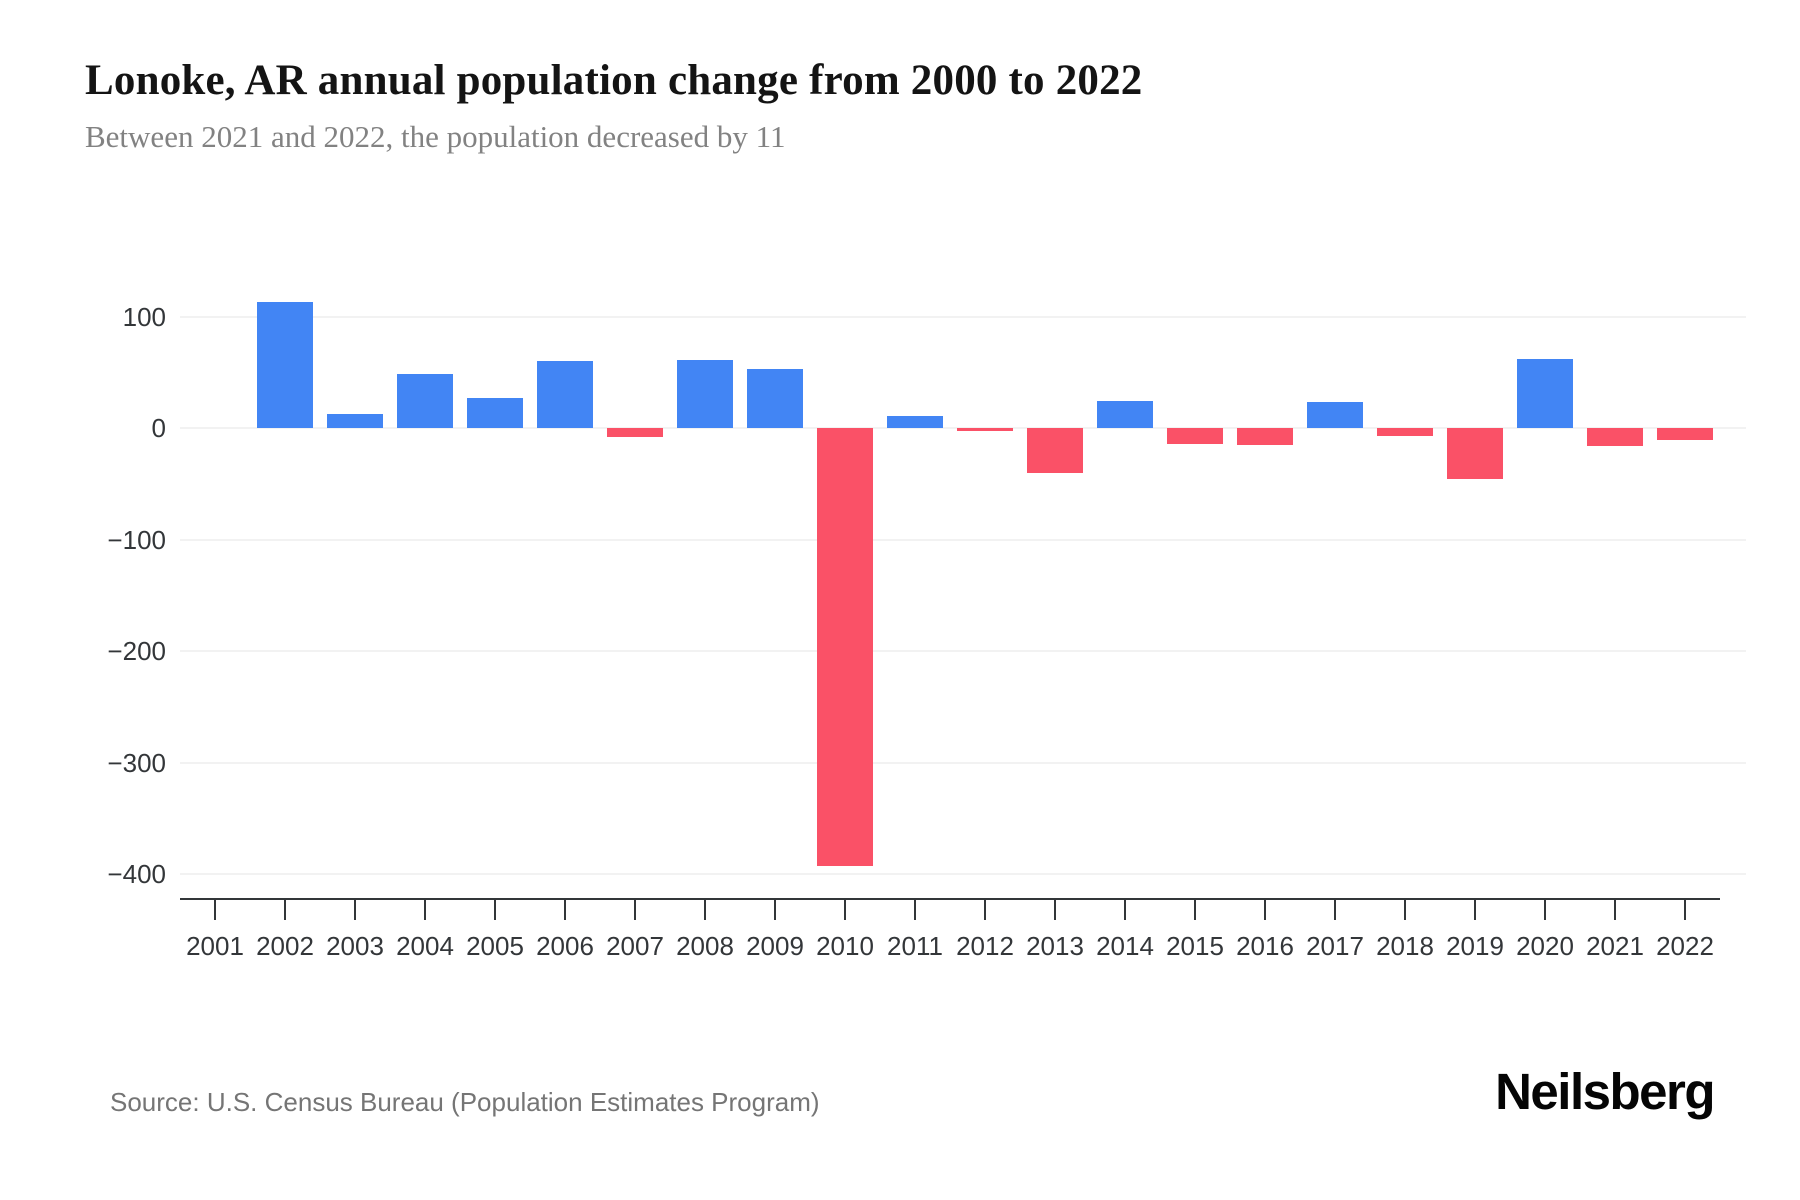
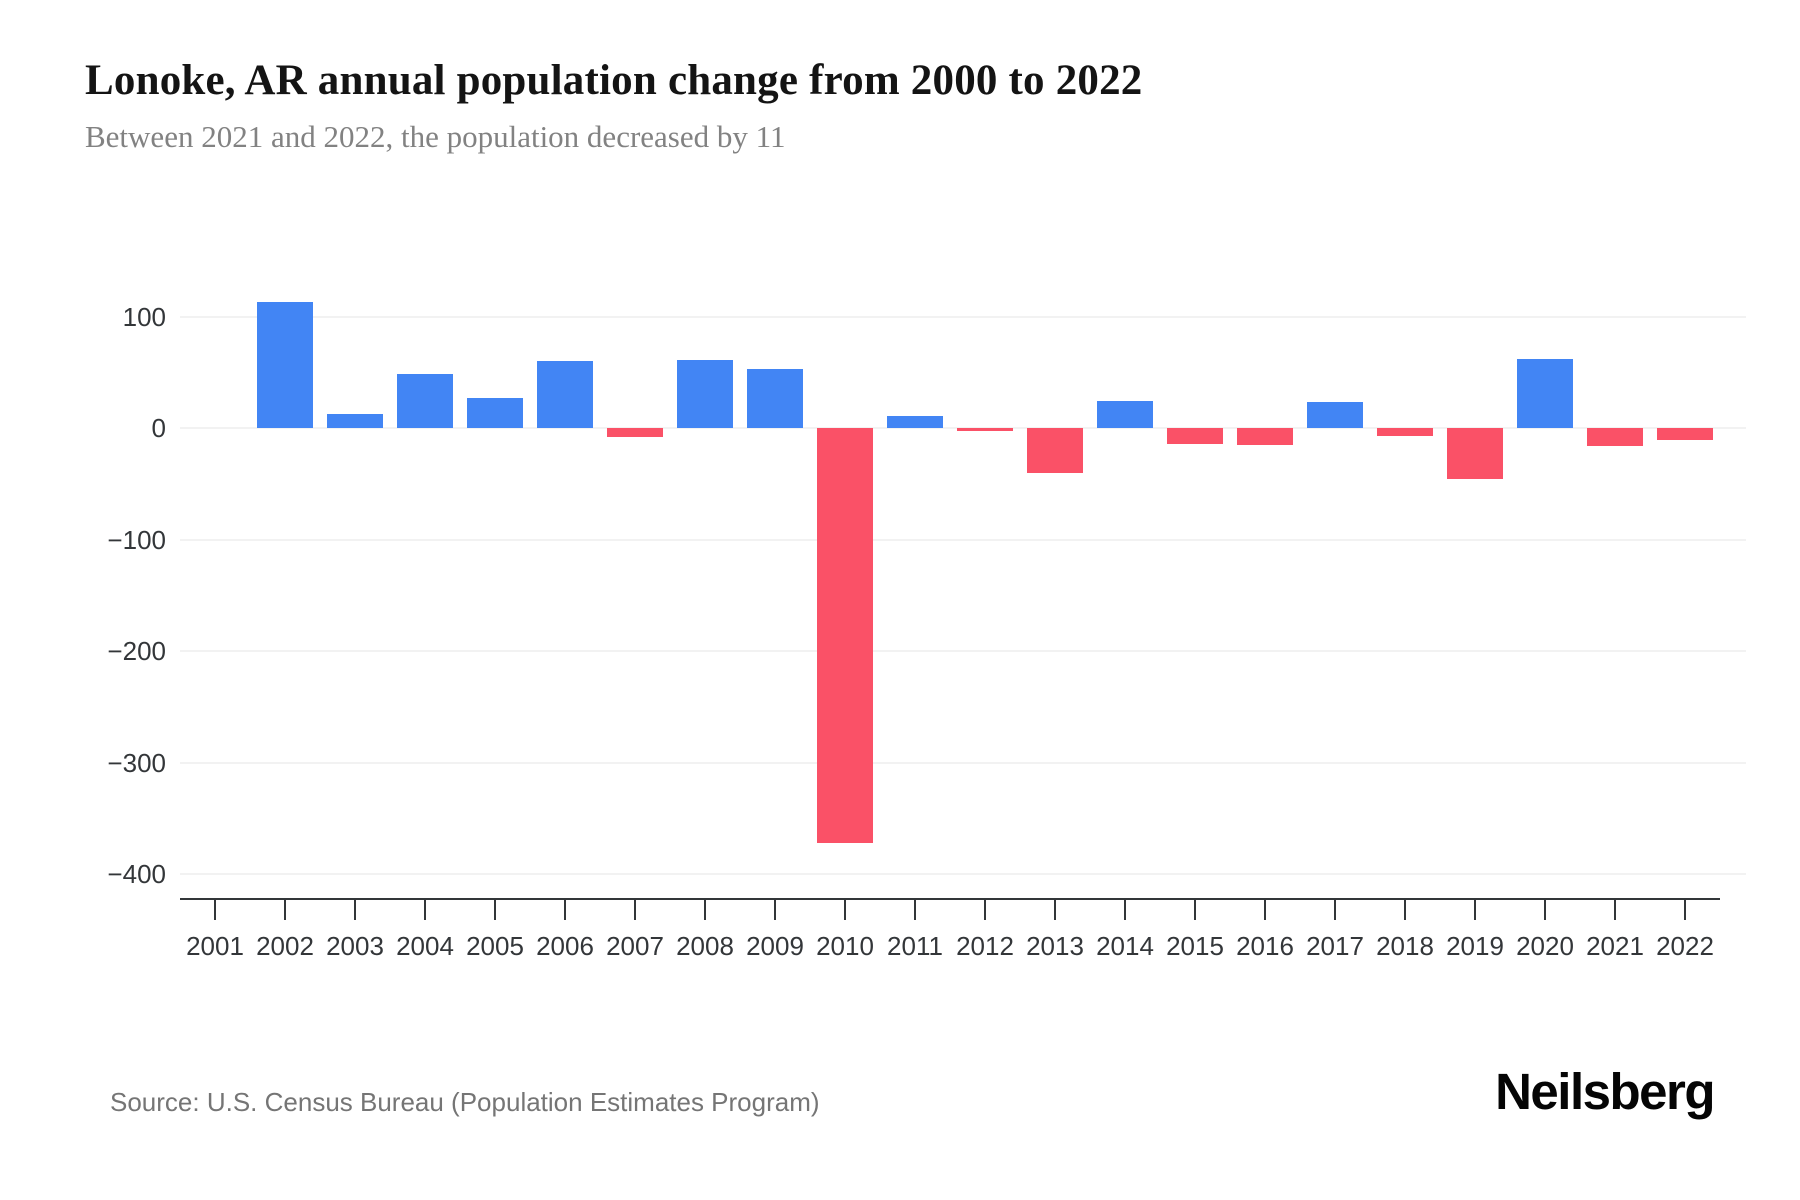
2010: -393 -> -372
